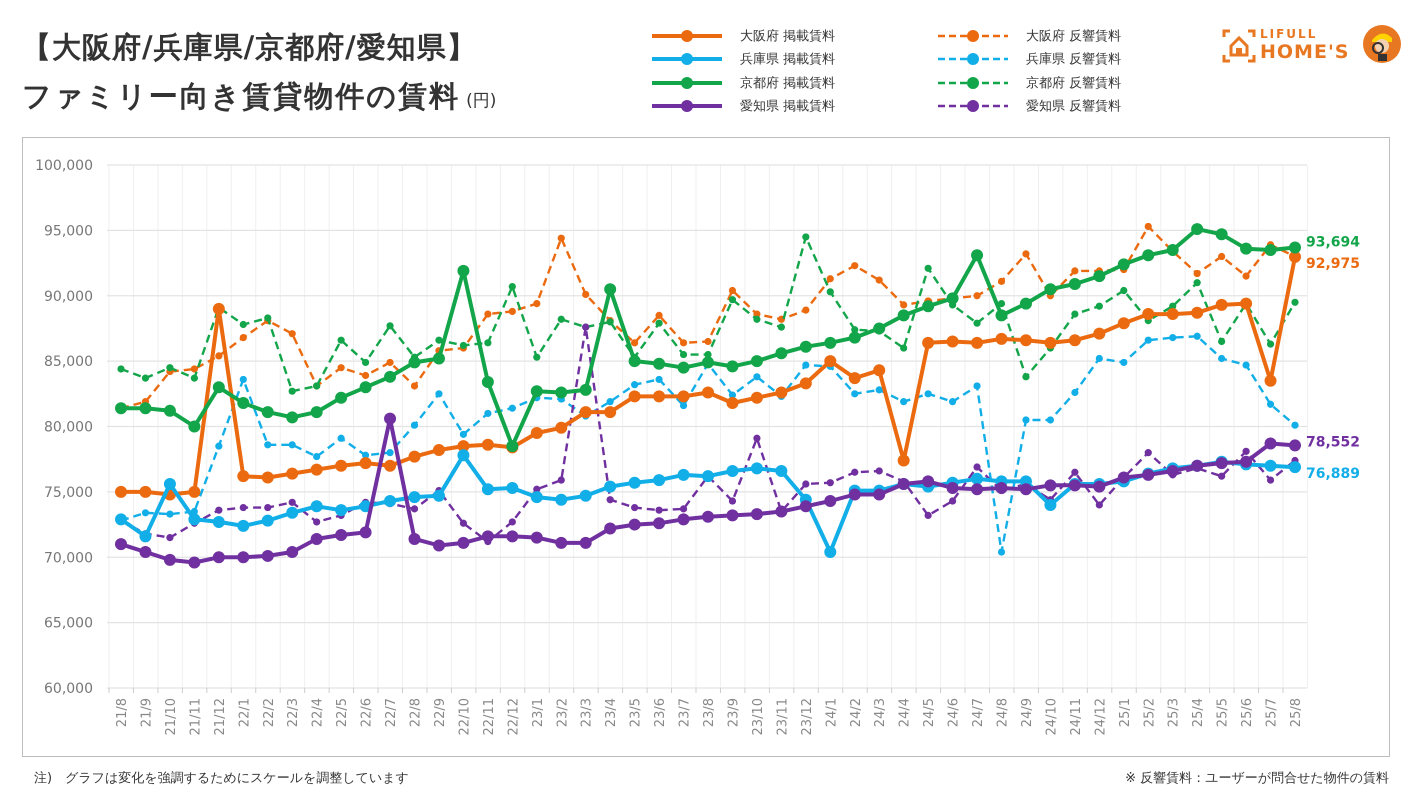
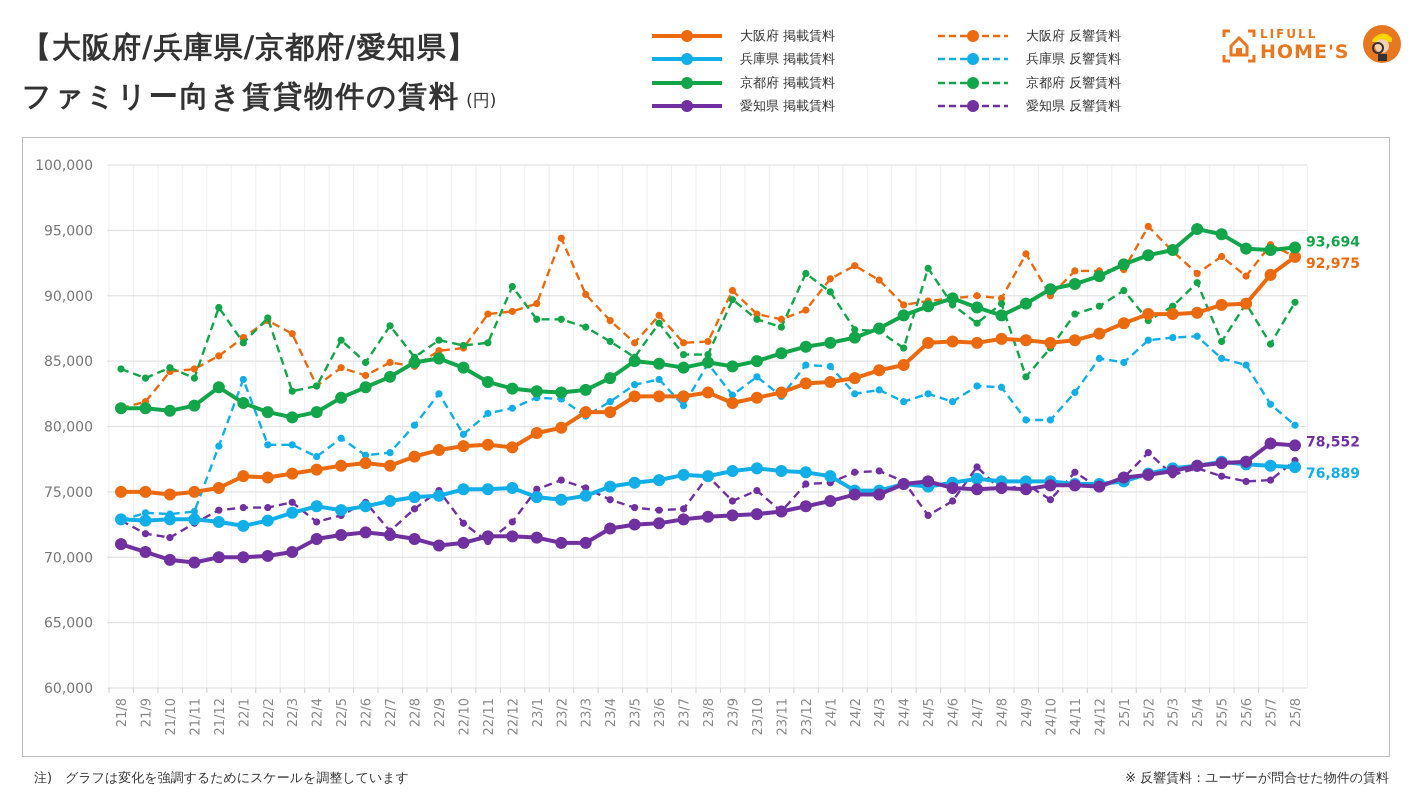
兵庫県 掲載賃料/21/9: 71600 -> 72800
兵庫県 掲載賃料/21/10: 75600 -> 72900
京都府 掲載賃料/21/11: 80000 -> 81600
大阪府 掲載賃料/21/12: 89000 -> 75300
京都府 反響賃料/22/1: 87800 -> 86400
愛知県 掲載賃料/22/7: 80600 -> 71700
愛知県 反響賃料/22/7: 74100 -> 72000
大阪府 反響賃料/22/8: 83100 -> 84600
兵庫県 掲載賃料/22/10: 77800 -> 75200
京都府 掲載賃料/22/10: 91900 -> 84500
京都府 掲載賃料/22/12: 78500 -> 82900
京都府 反響賃料/23/1: 85300 -> 88200
愛知県 反響賃料/23/3: 87600 -> 75300
京都府 掲載賃料/23/4: 90500 -> 83700
京都府 反響賃料/23/4: 88000 -> 86500
愛知県 反響賃料/23/10: 79100 -> 75100
兵庫県 掲載賃料/23/12: 74400 -> 76500
京都府 反響賃料/23/12: 94500 -> 91700
大阪府 掲載賃料/24/1: 85000 -> 83400
兵庫県 掲載賃料/24/1: 70400 -> 76200
大阪府 掲載賃料/24/4: 77400 -> 84700
京都府 掲載賃料/24/7: 93100 -> 89100
大阪府 反響賃料/24/8: 91100 -> 89800
兵庫県 反響賃料/24/8: 70400 -> 83000
兵庫県 掲載賃料/24/10: 74000 -> 75800
愛知県 反響賃料/24/12: 74000 -> 75300
愛知県 反響賃料/25/6: 78100 -> 75800
大阪府 掲載賃料/25/7: 83500 -> 91600
